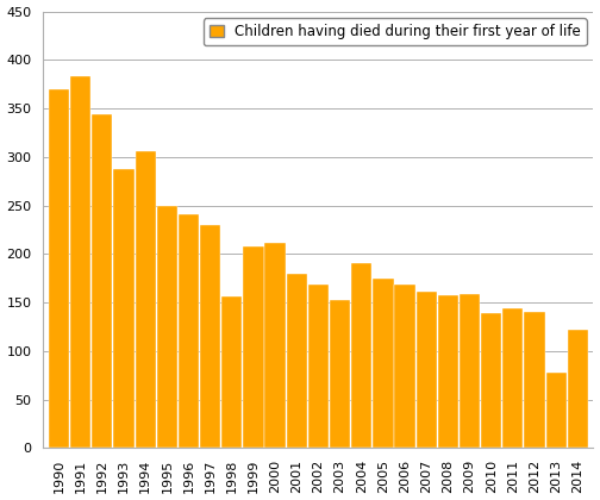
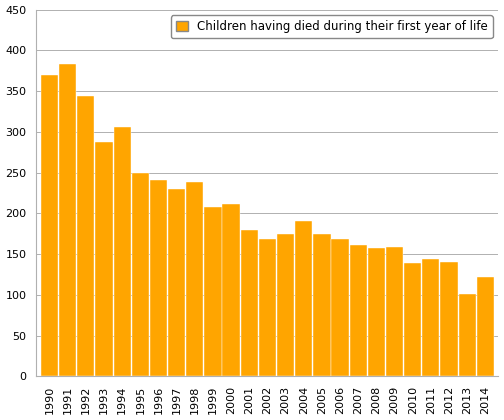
1998: 156 -> 238
2003: 152 -> 175
2013: 78 -> 101
